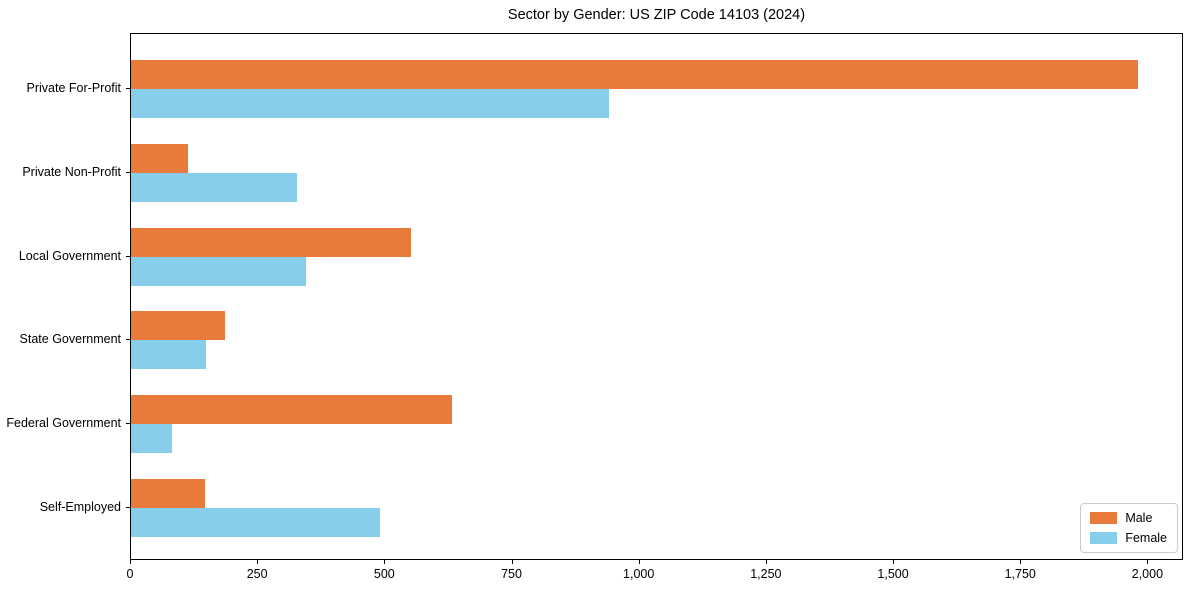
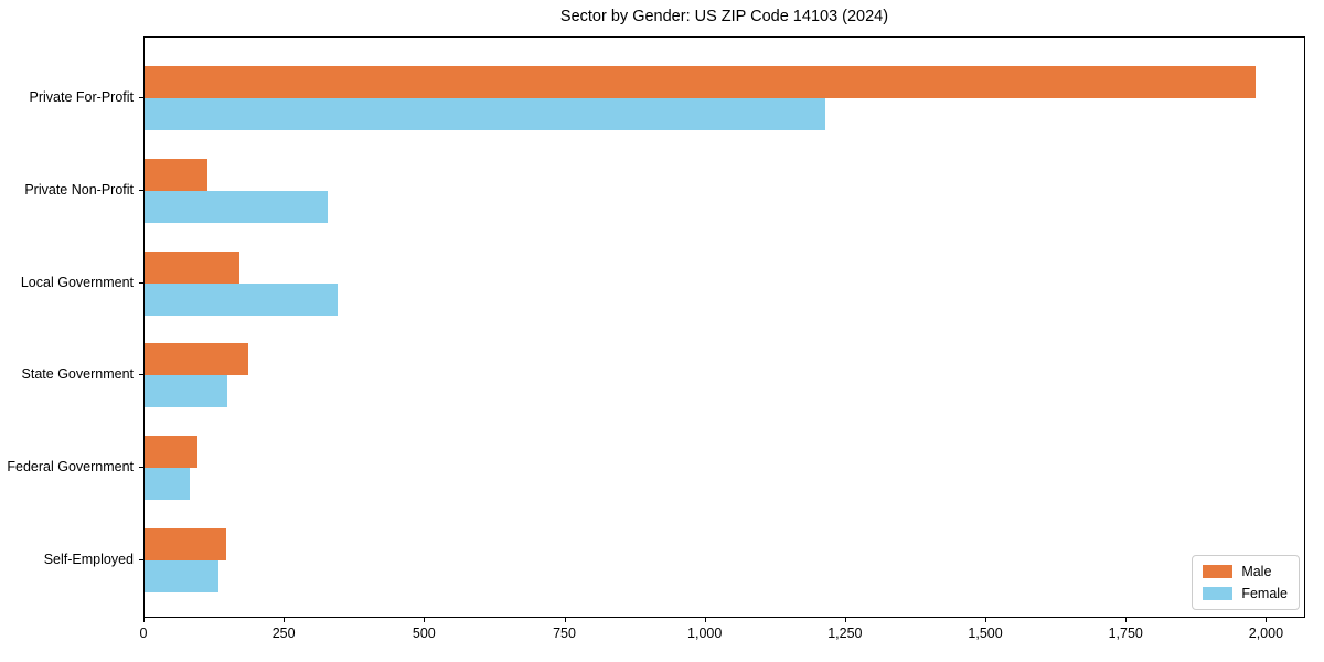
Female/Private For-Profit: 940 -> 1210
Male/Local Government: 550 -> 170
Male/Federal Government: 630 -> 90
Female/Self-Employed: 490 -> 130
